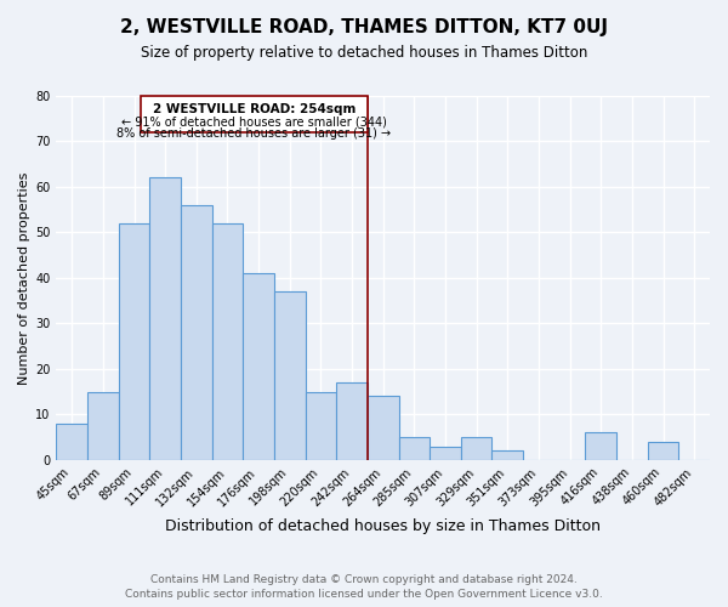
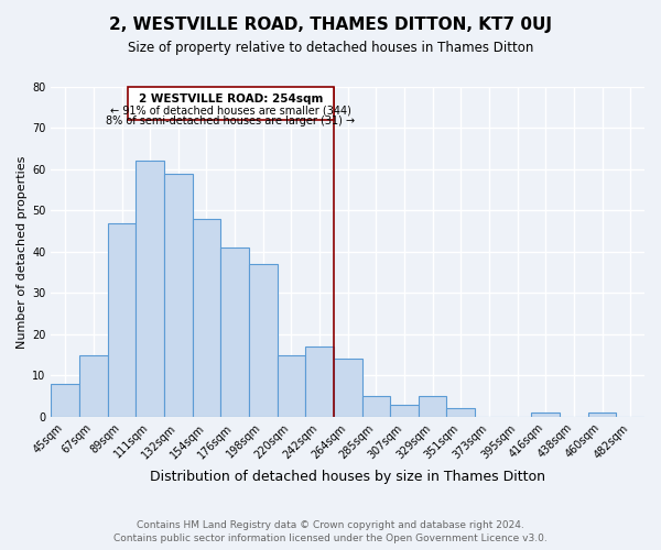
89sqm: 52 -> 47
132sqm: 56 -> 59
154sqm: 52 -> 48
416sqm: 6 -> 1
460sqm: 4 -> 1
